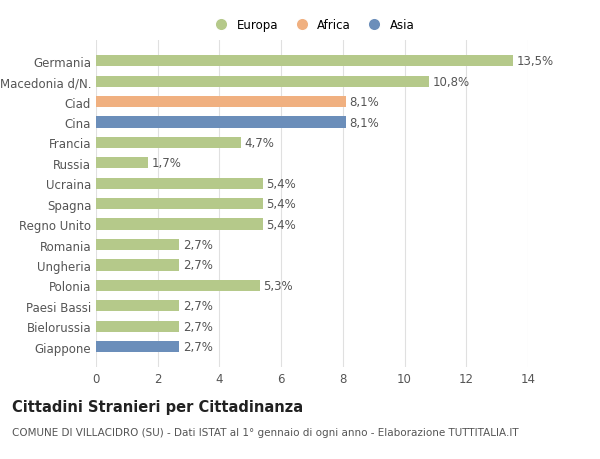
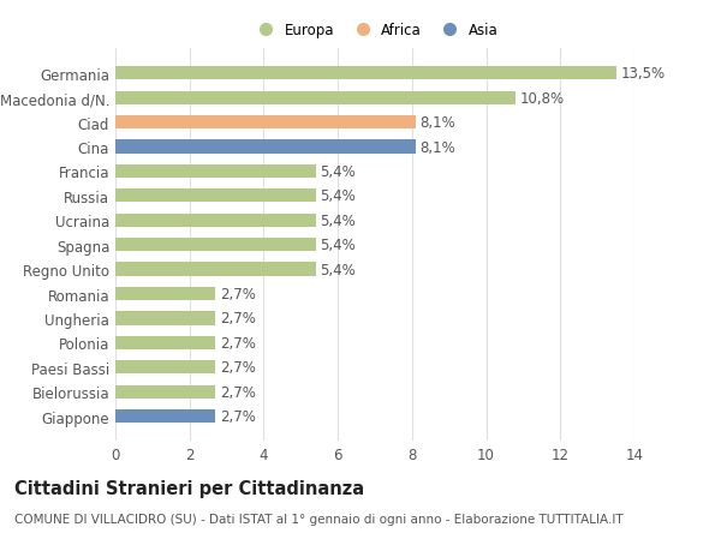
Francia: 4,7% -> 5,4%
Russia: 1,7% -> 5,4%
Polonia: 5,3% -> 2,7%
